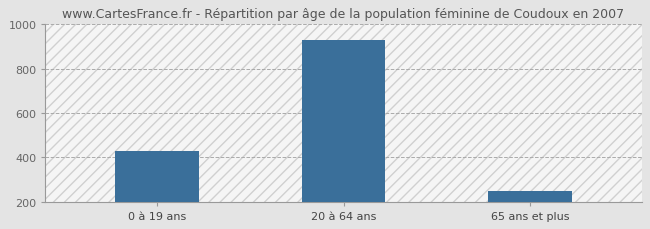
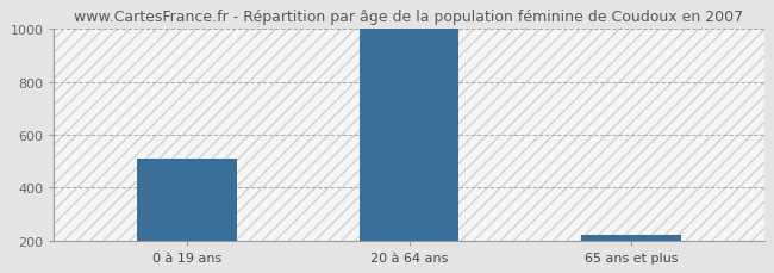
0 à 19 ans: 430 -> 510
20 à 64 ans: 930 -> 1000
65 ans et plus: 250 -> 220
